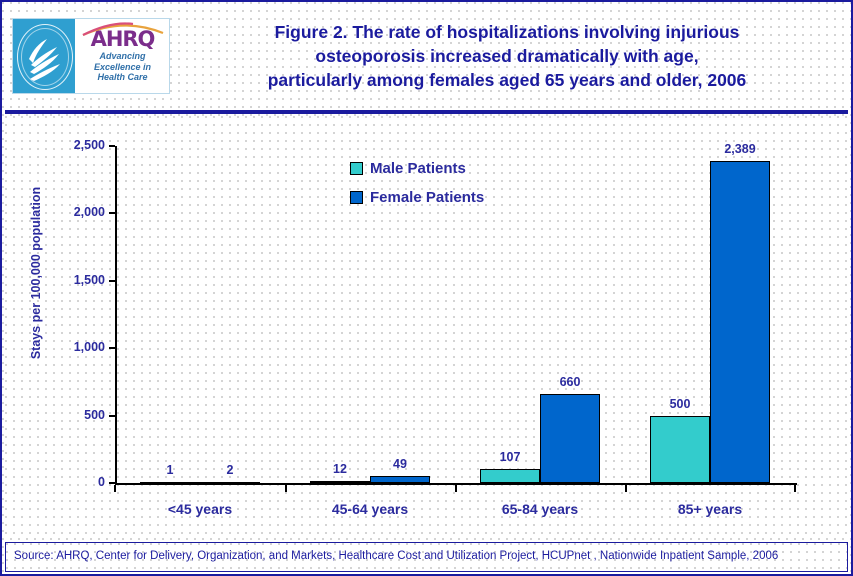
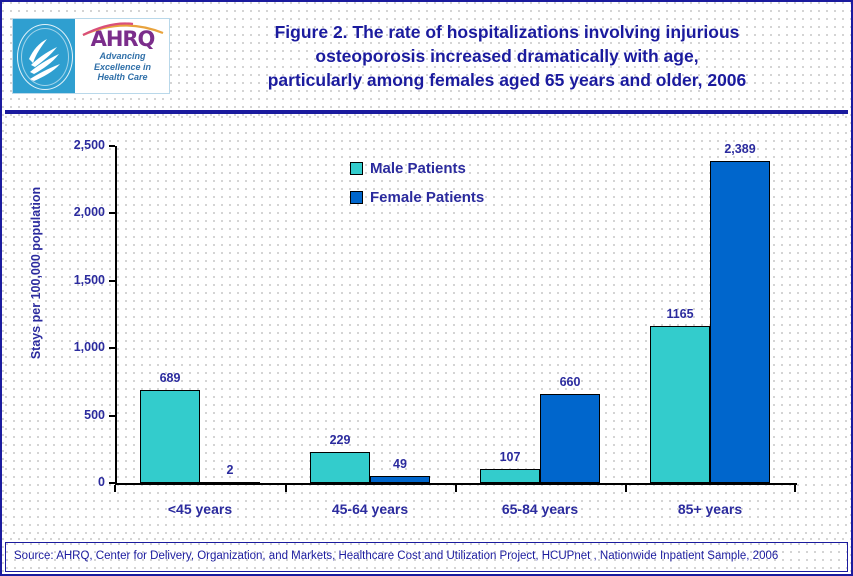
Male Patients/<45 years: 1 -> 689
Male Patients/45-64 years: 12 -> 229
Male Patients/85+ years: 500 -> 1165
